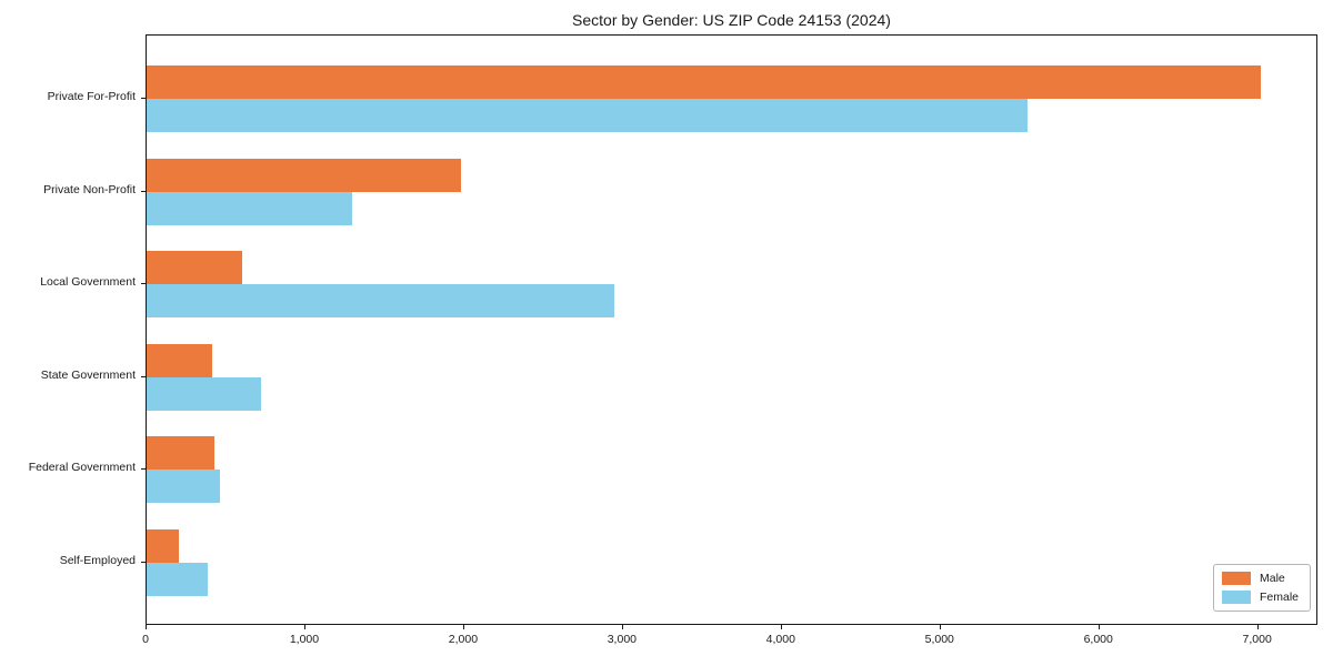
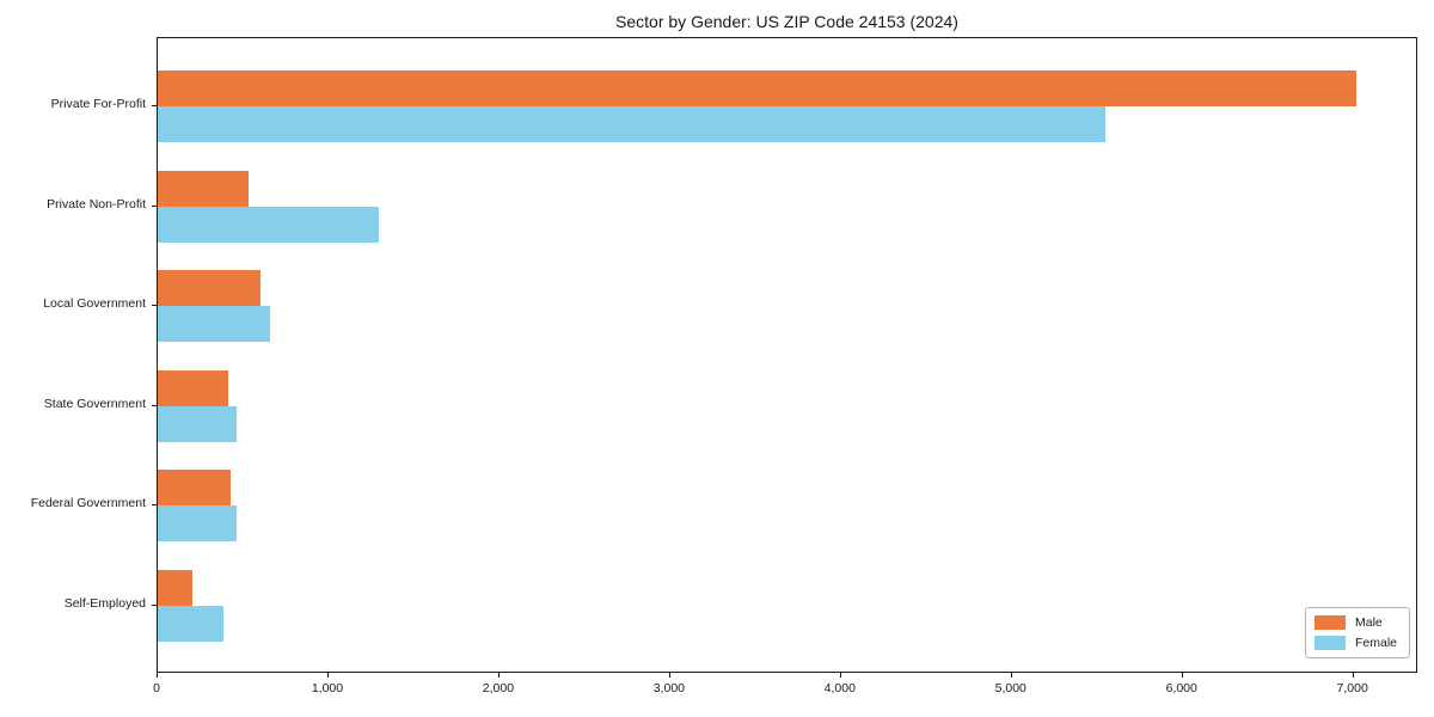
Male/Private Non-Profit: 1980 -> 540
Female/Local Government: 2950 -> 660
Female/State Government: 720 -> 460
